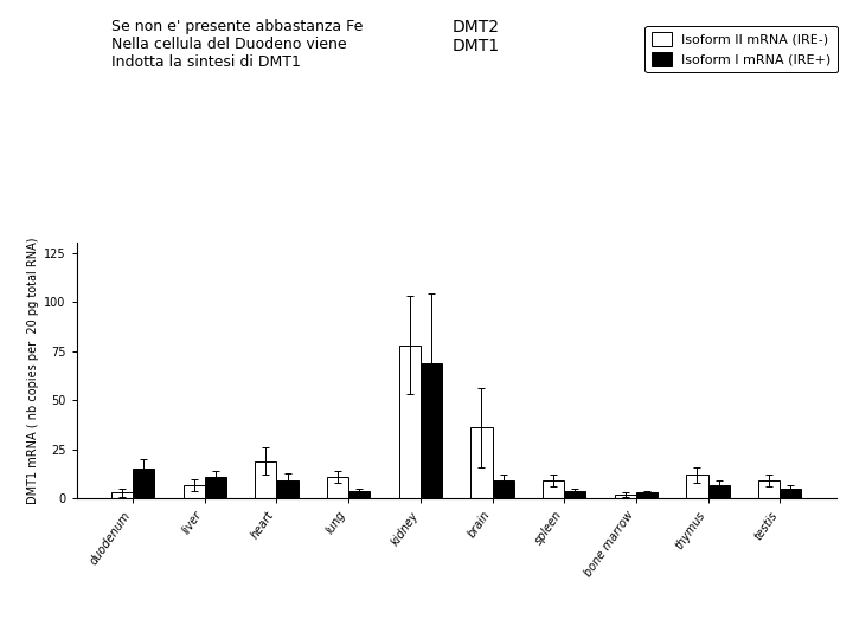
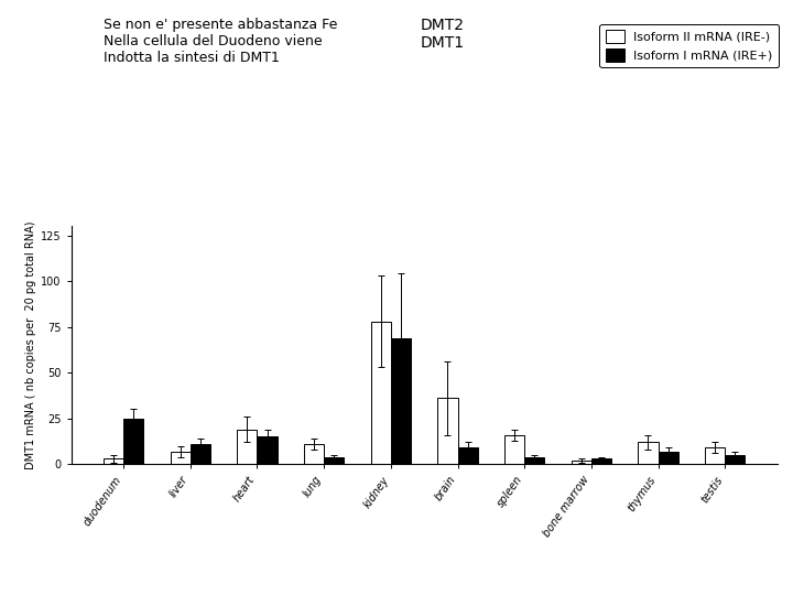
Isoform I mRNA (IRE+)/duodenum: 15 -> 25
Isoform I mRNA (IRE+)/heart: 9 -> 15
Isoform II mRNA (IRE-)/spleen: 9 -> 16
